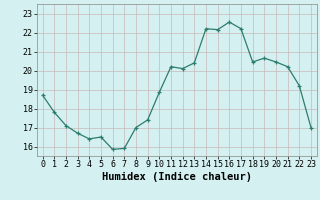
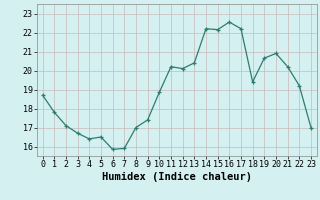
18: 20.4 -> 19.4
20: 20.4 -> 20.9
